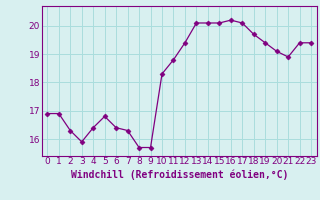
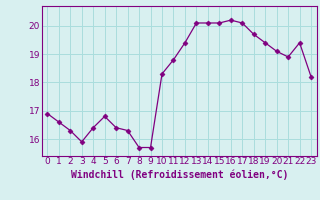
1: 16.9 -> 16.6
23: 19.4 -> 18.2
